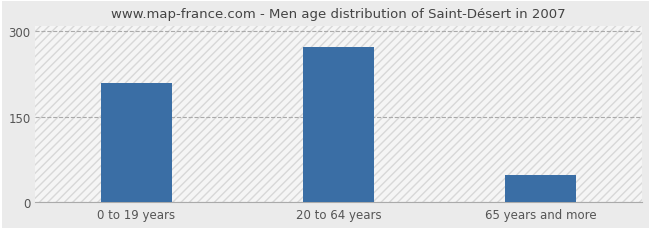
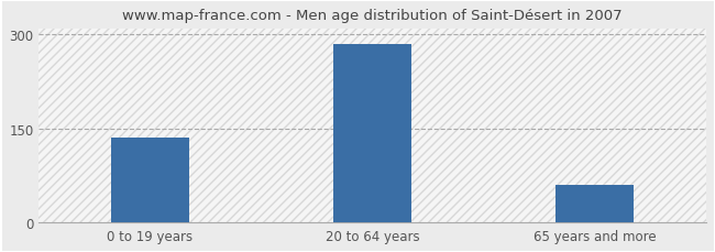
0 to 19 years: 210 -> 135
20 to 64 years: 272 -> 285
65 years and more: 48 -> 60
